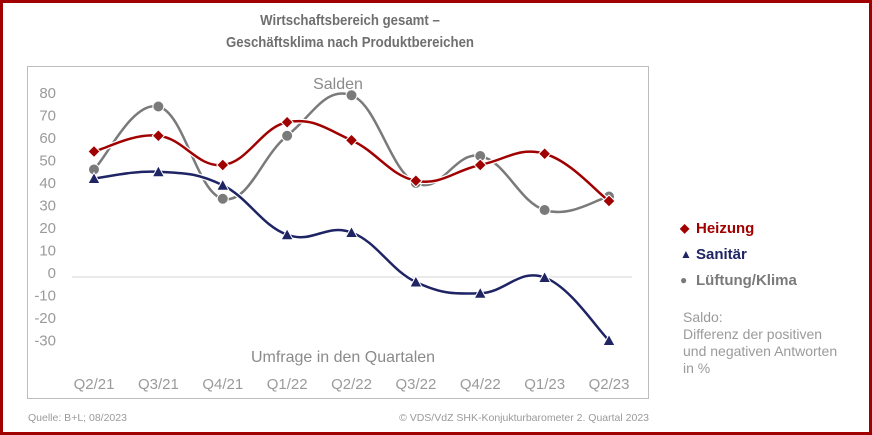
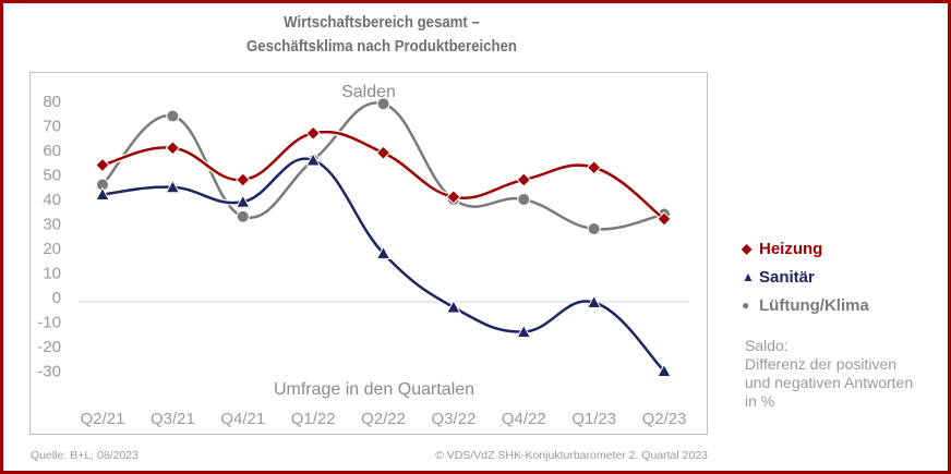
Sanitär/Q1/22: 17 -> 56
Lüftung/Klima/Q1/22: 61 -> 56
Sanitär/Q4/22: -9 -> -14
Lüftung/Klima/Q4/22: 52 -> 40
